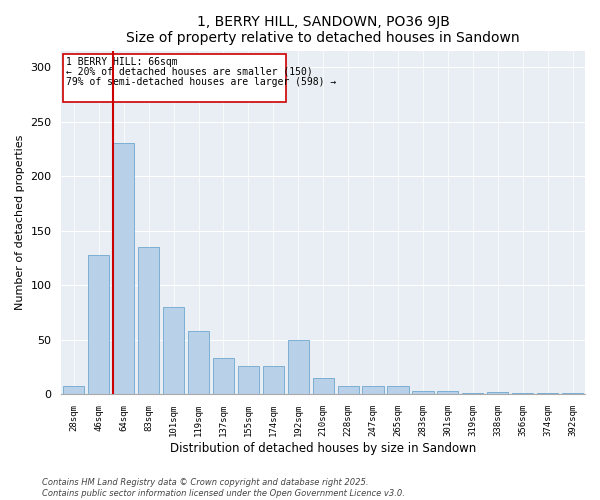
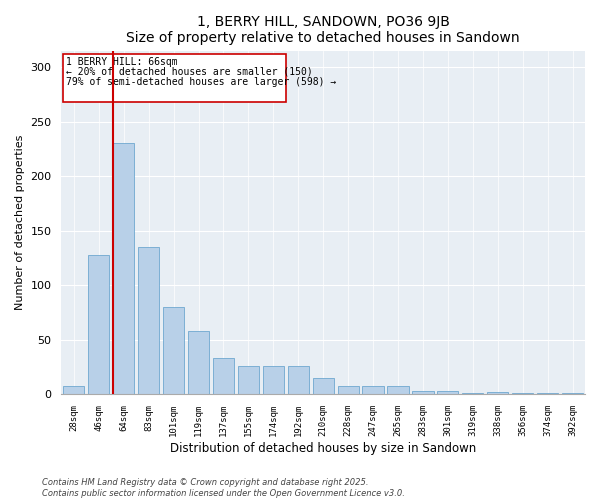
192sqm: 50 -> 26
